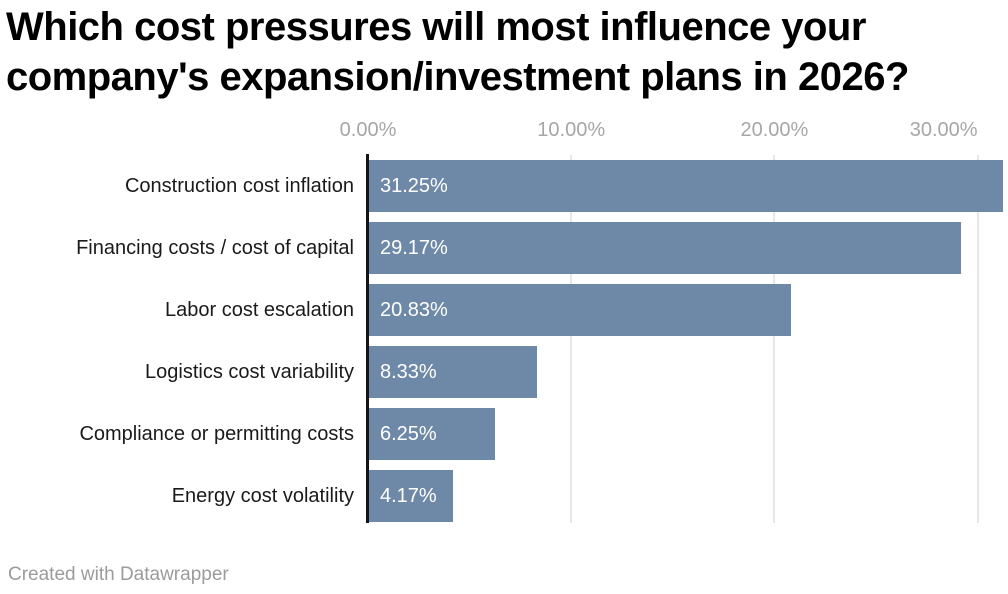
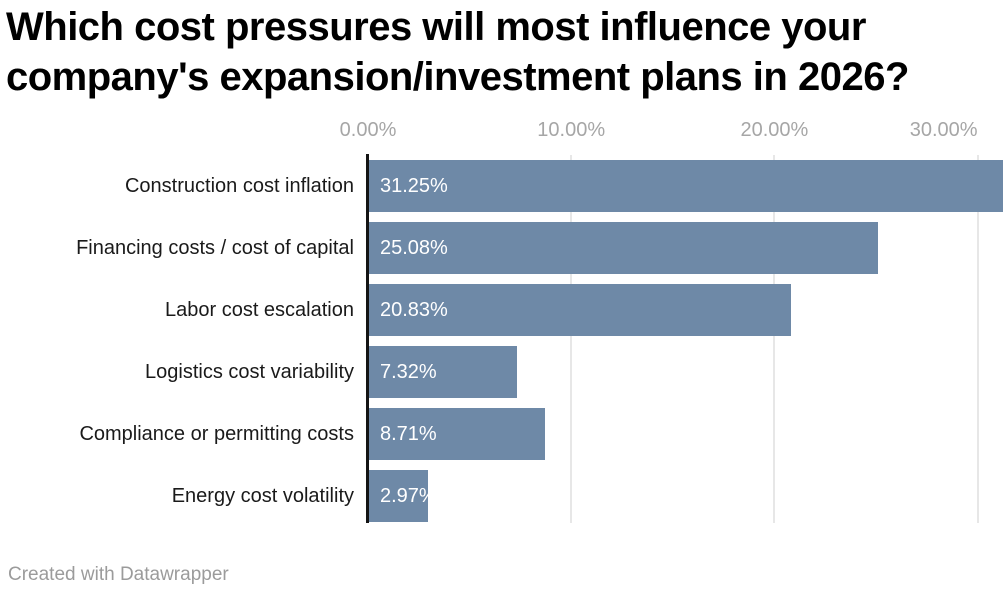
Financing costs / cost of capital: 29.17% -> 25.08%
Logistics cost variability: 8.33% -> 7.32%
Compliance or permitting costs: 6.25% -> 8.71%
Energy cost volatility: 4.17% -> 2.97%
